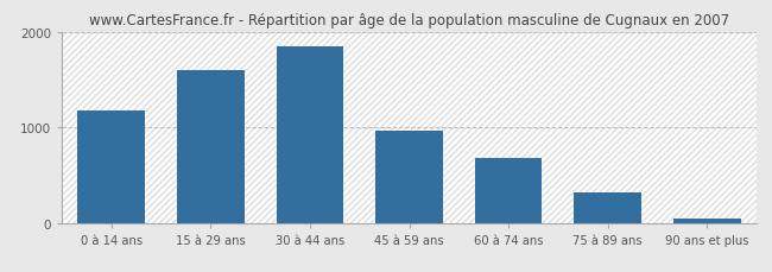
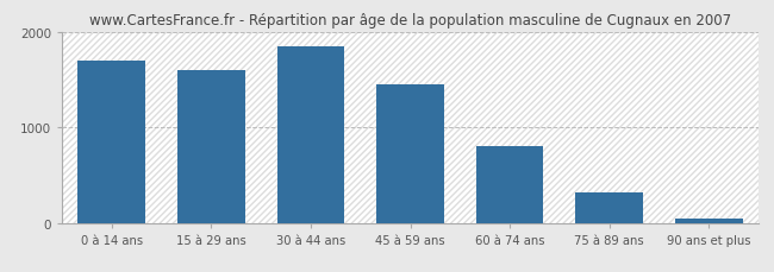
0 à 14 ans: 1180 -> 1700
45 à 59 ans: 960 -> 1450
60 à 74 ans: 680 -> 800
